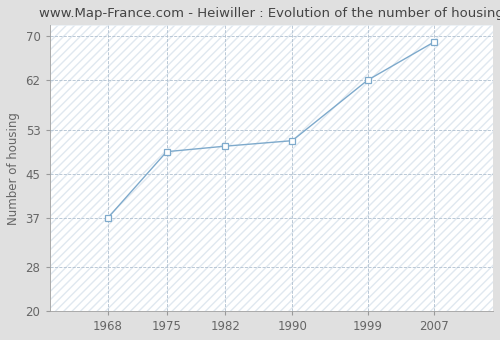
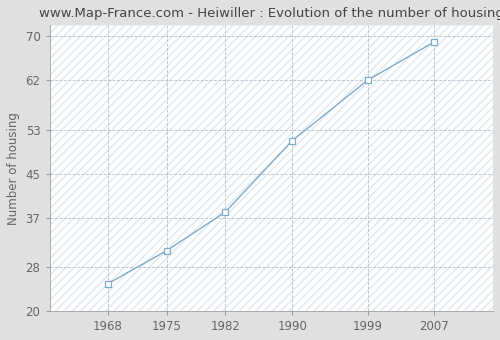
1968: 37 -> 25
1975: 49 -> 31
1982: 50 -> 38
